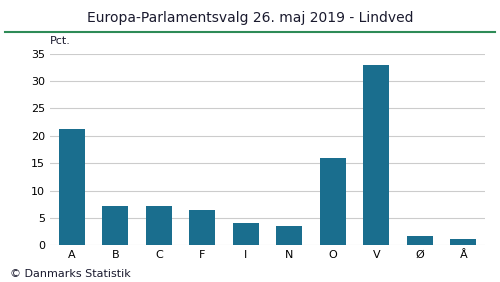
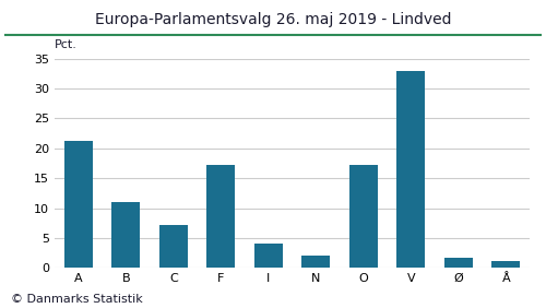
B: 7.2 -> 11.0
F: 6.4 -> 17.2
N: 3.5 -> 2.0
O: 16.0 -> 17.2
